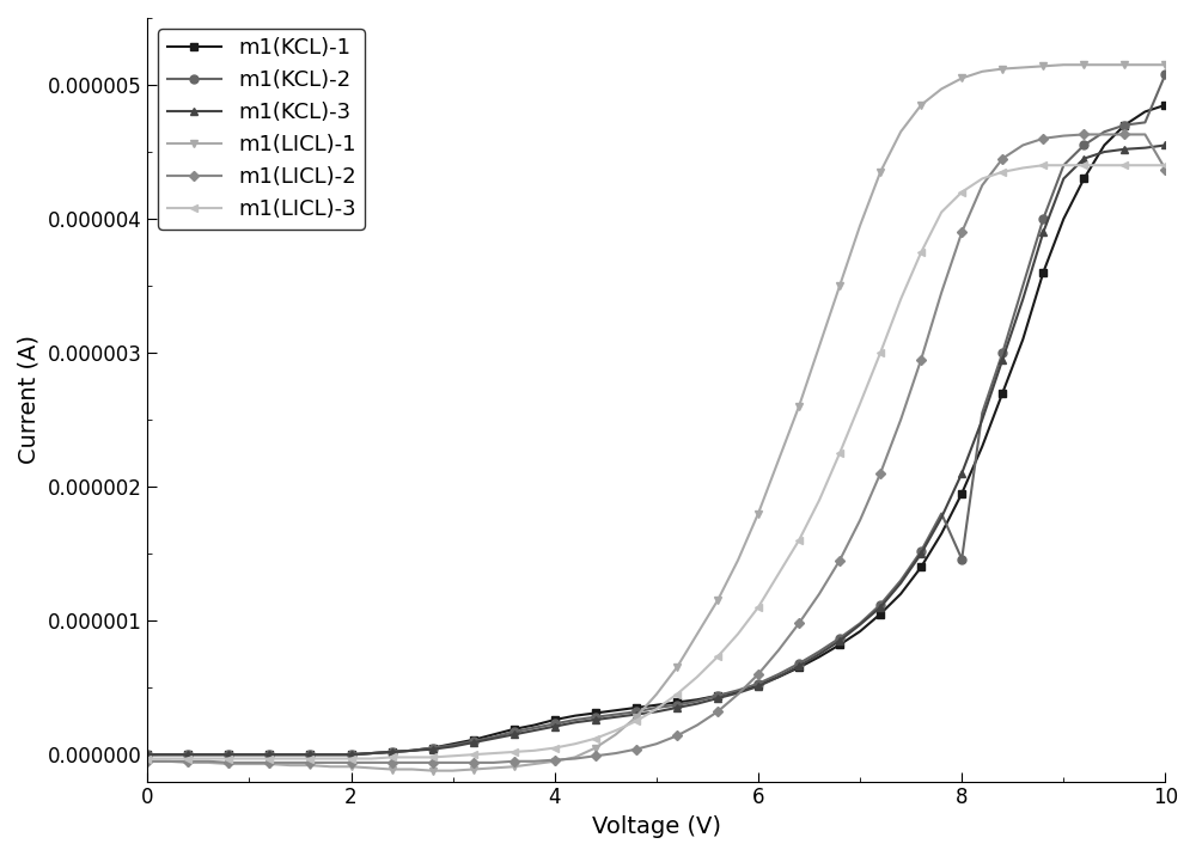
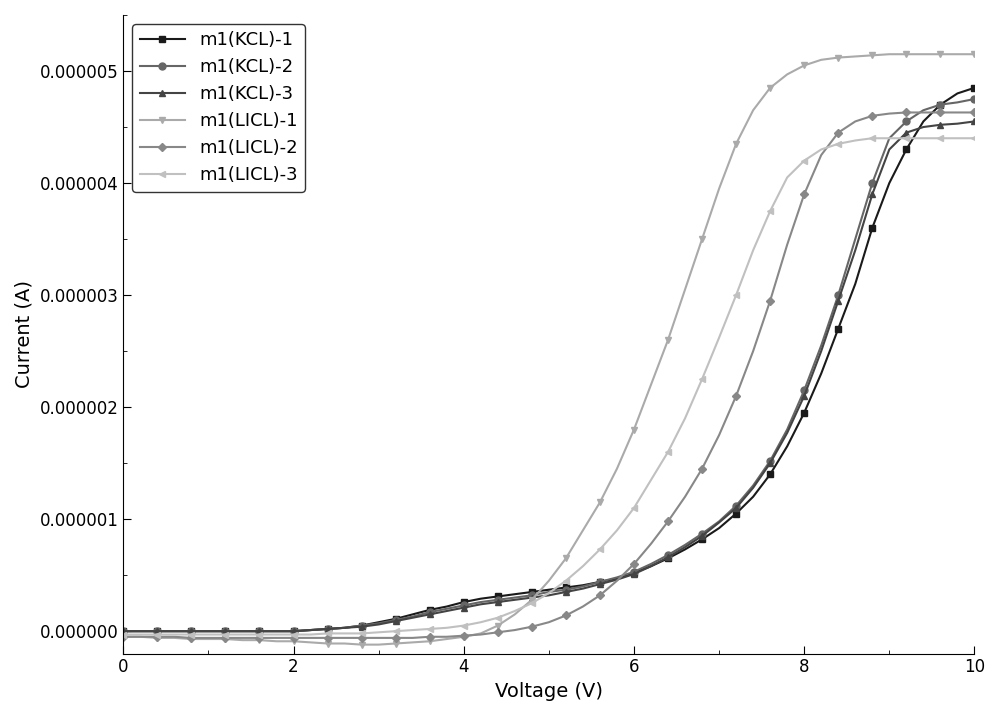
m1(KCL)-2/8: 0.00000146 -> 0.00000215
m1(KCL)-2/10: 0.00000508 -> 0.00000475
m1(LICL)-2/10: 0.00000437 -> 0.00000463
